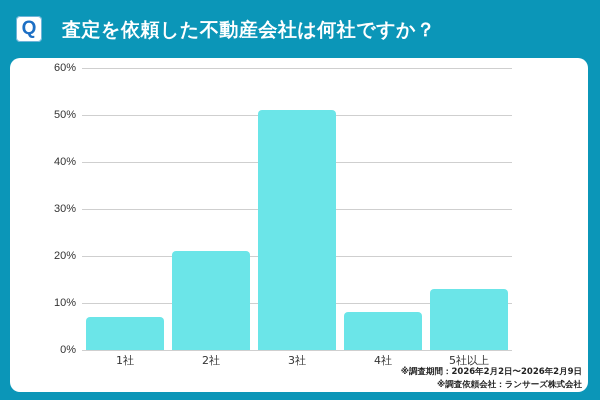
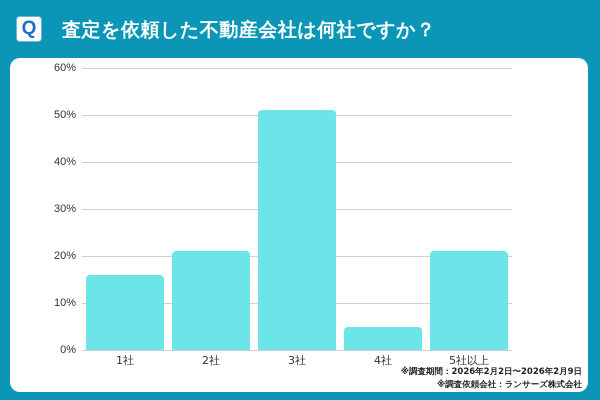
1社: 7% -> 16%
4社: 8% -> 5%
5社以上: 13% -> 21%
